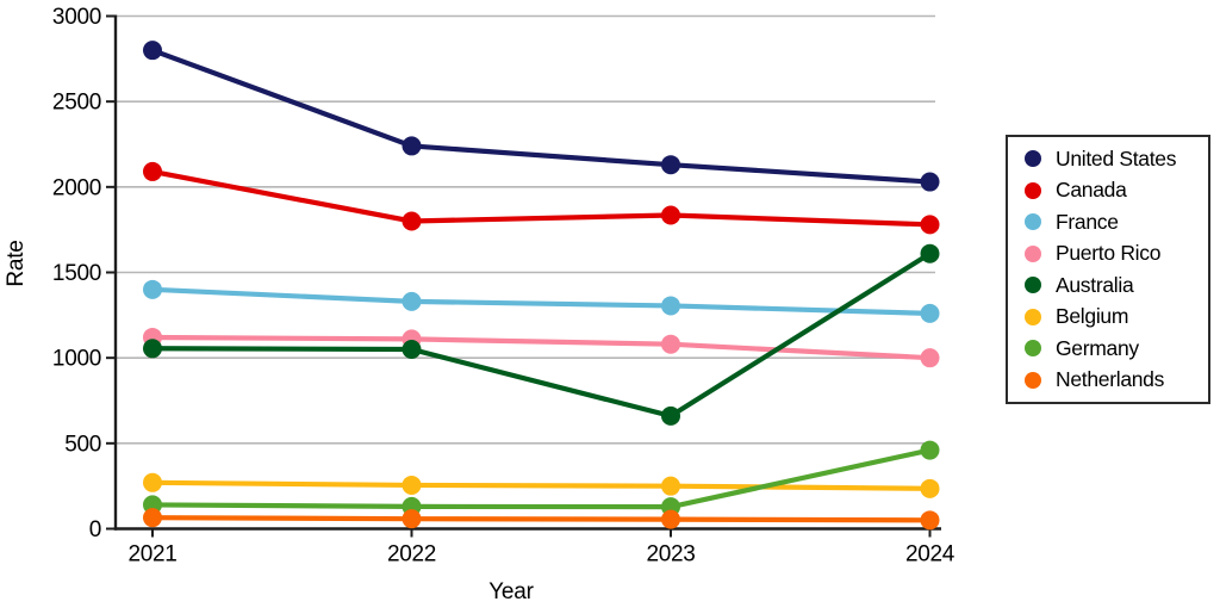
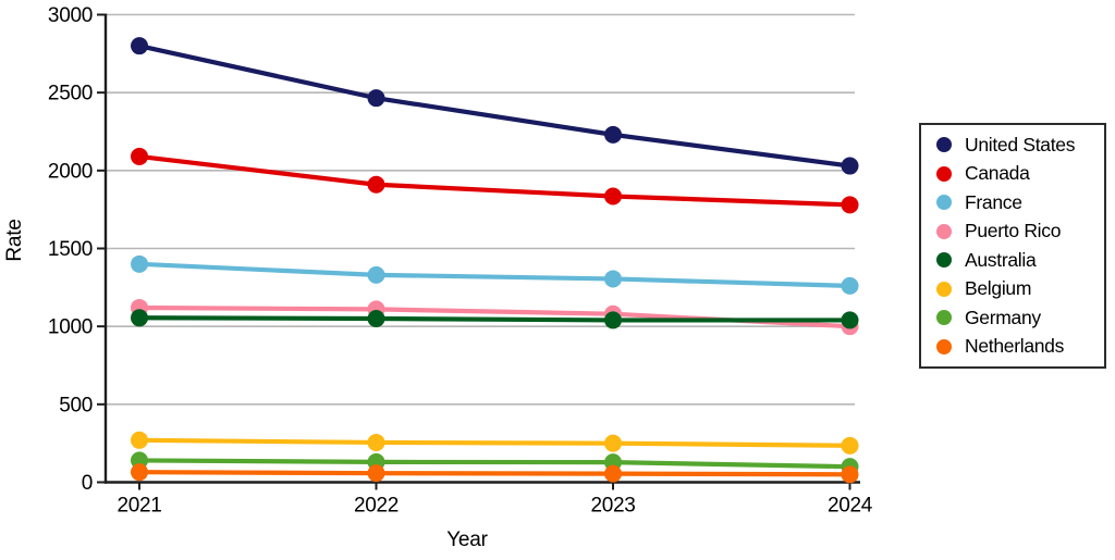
United States/2022: 2240 -> 2460
Canada/2022: 1800 -> 1910
United States/2023: 2130 -> 2230
Australia/2023: 660 -> 1040
Australia/2024: 1610 -> 1040
Germany/2024: 460 -> 100
